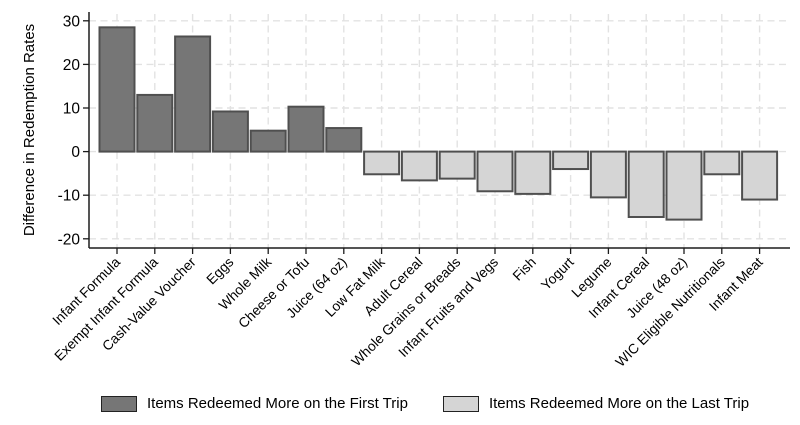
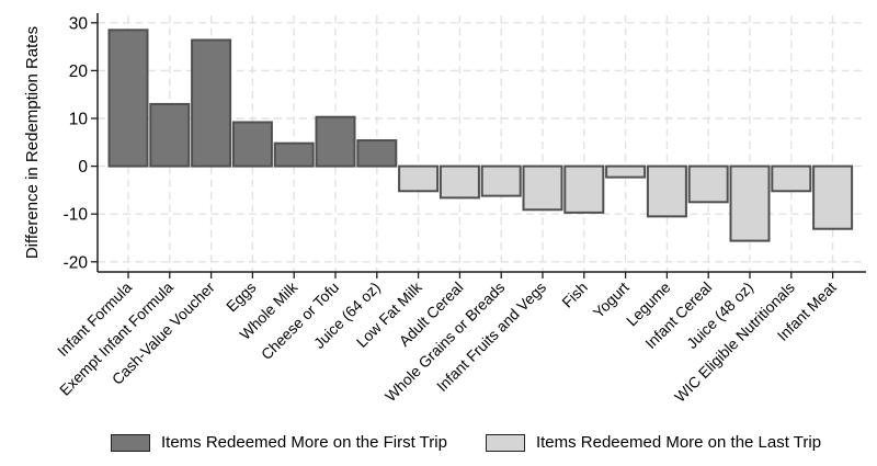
Yogurt: -4 -> -2
Infant Cereal: -15 -> -8
Infant Meat: -11 -> -13
